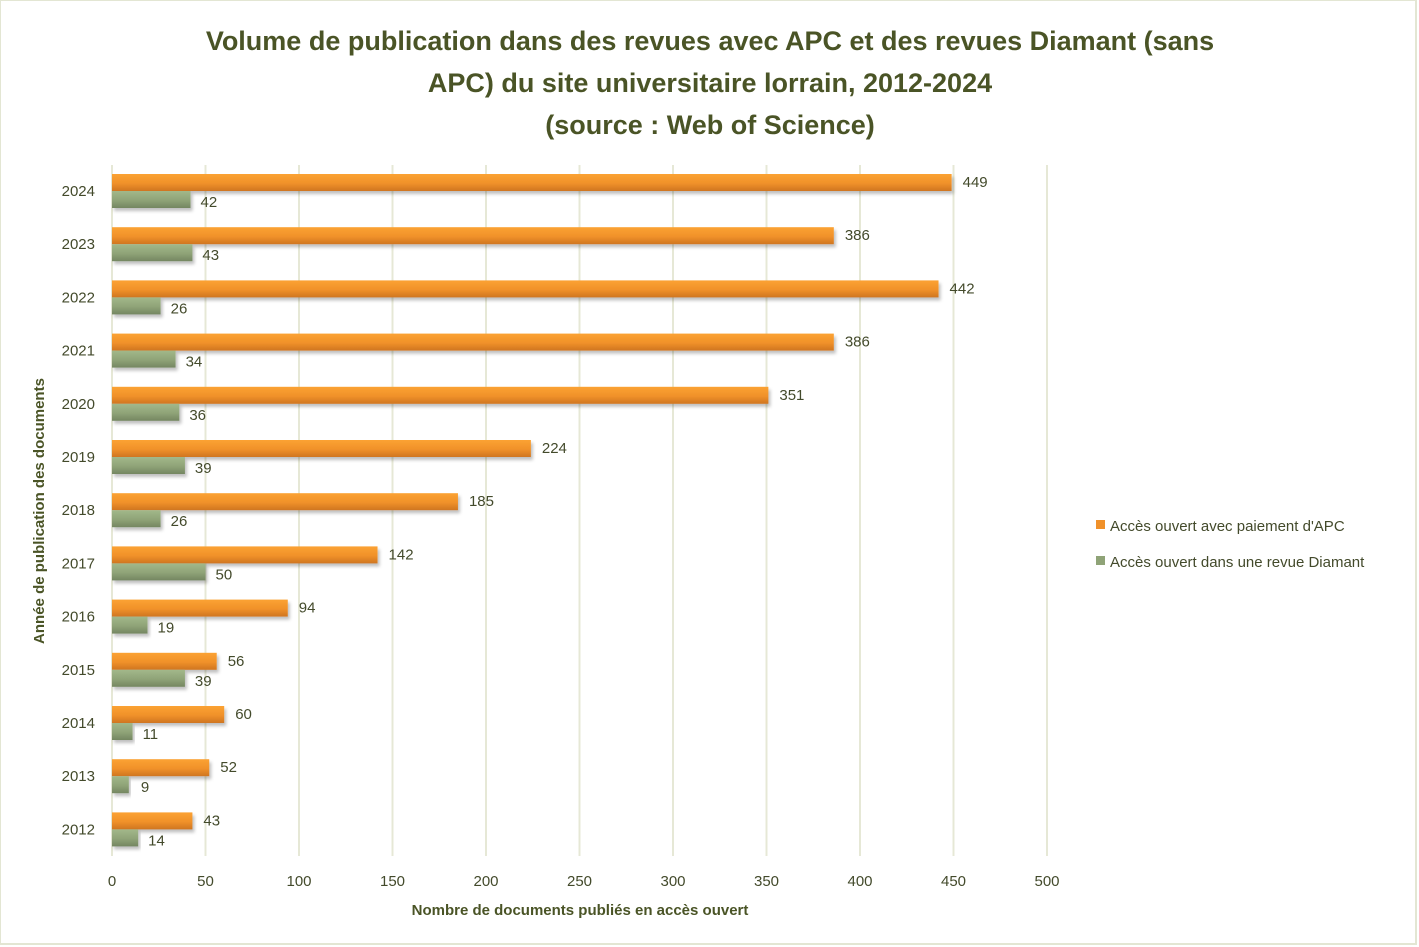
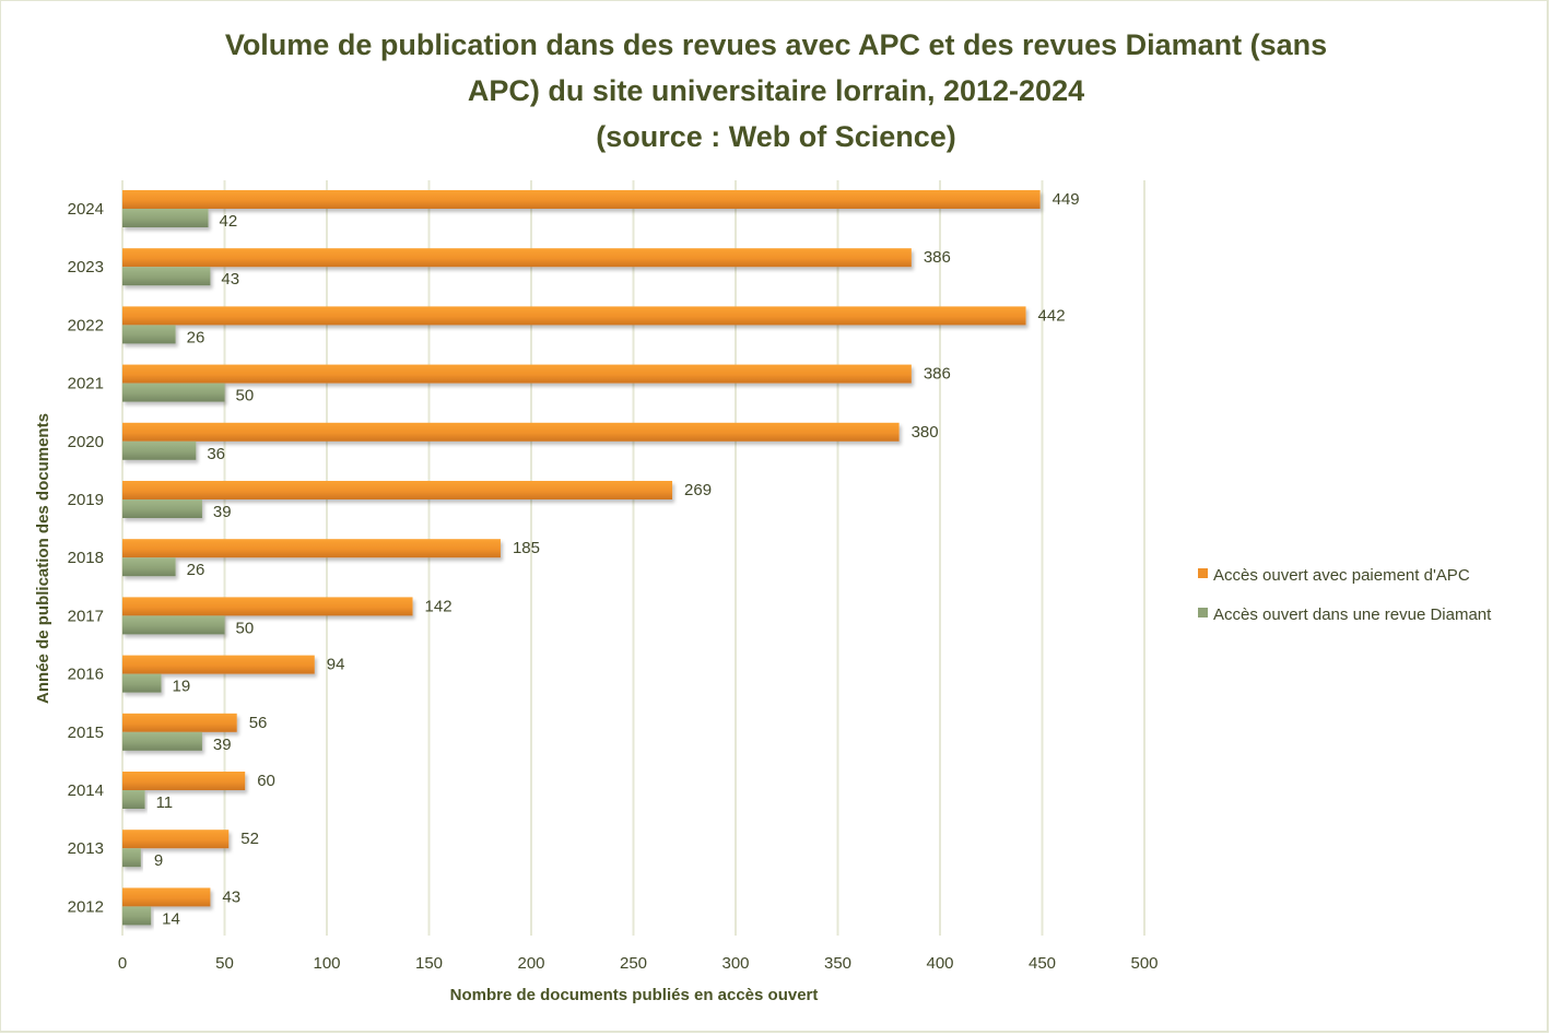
Accès ouvert dans une revue Diamant/2021: 34 -> 50
Accès ouvert avec paiement d'APC/2020: 351 -> 380
Accès ouvert avec paiement d'APC/2019: 224 -> 269
